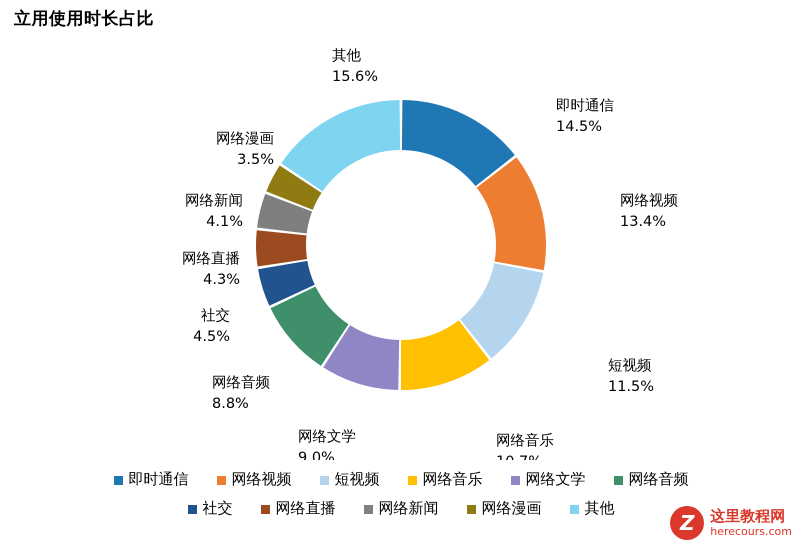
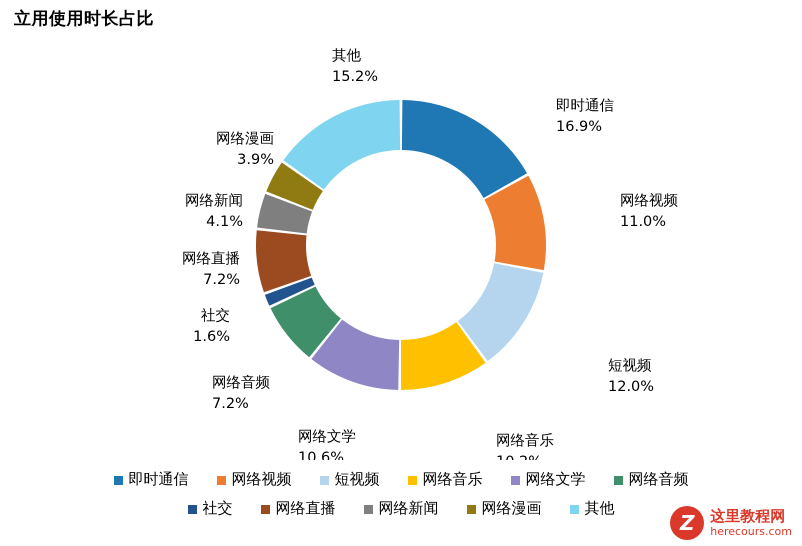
即时通信: 14.5% -> 16.9%
网络视频: 13.4% -> 11.0%
短视频: 11.5% -> 12.0%
网络音乐: 10.7% -> 10.2%
网络文学: 9.0% -> 10.6%
网络音频: 8.8% -> 7.2%
社交: 4.5% -> 1.6%
网络直播: 4.3% -> 7.2%
网络漫画: 3.5% -> 3.9%
其他: 15.6% -> 15.2%
